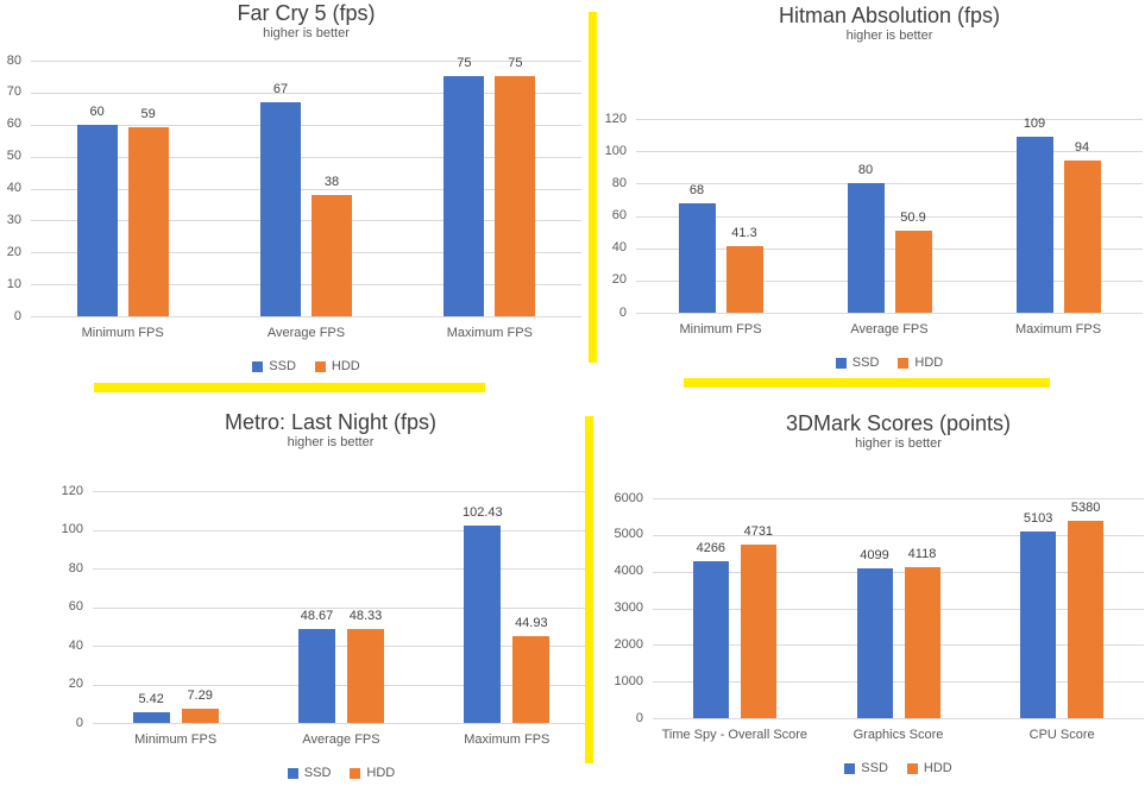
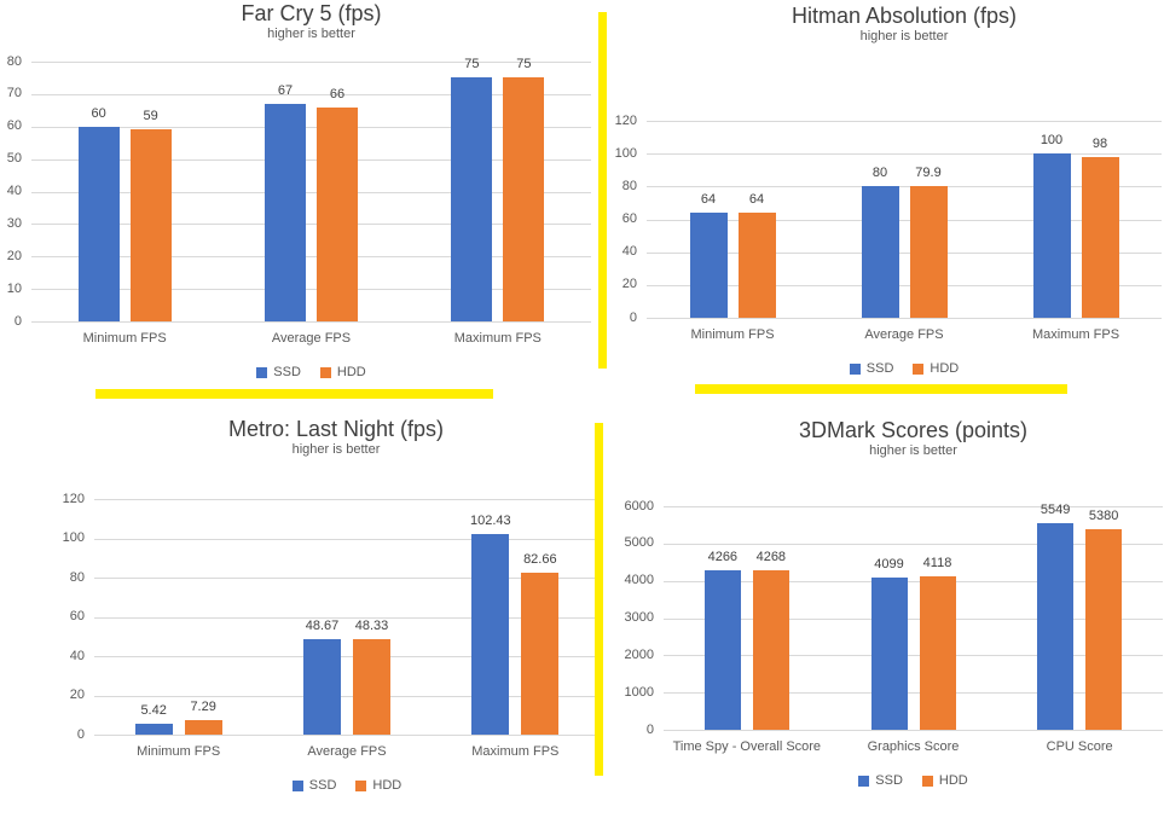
Far Cry 5 (fps)/HDD/Average FPS: 38 -> 66
Hitman Absolution (fps)/SSD/Minimum FPS: 68 -> 64
Hitman Absolution (fps)/HDD/Minimum FPS: 41.3 -> 64
Hitman Absolution (fps)/HDD/Average FPS: 50.9 -> 79.9
Hitman Absolution (fps)/SSD/Maximum FPS: 109 -> 100
Hitman Absolution (fps)/HDD/Maximum FPS: 94 -> 98
Metro: Last Night (fps)/HDD/Maximum FPS: 44.93 -> 82.66
3DMark Scores (points)/HDD/Time Spy - Overall Score: 4731 -> 4268
3DMark Scores (points)/SSD/CPU Score: 5103 -> 5549
